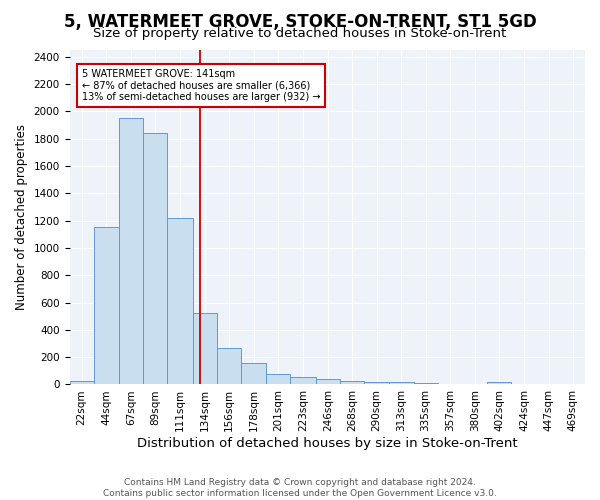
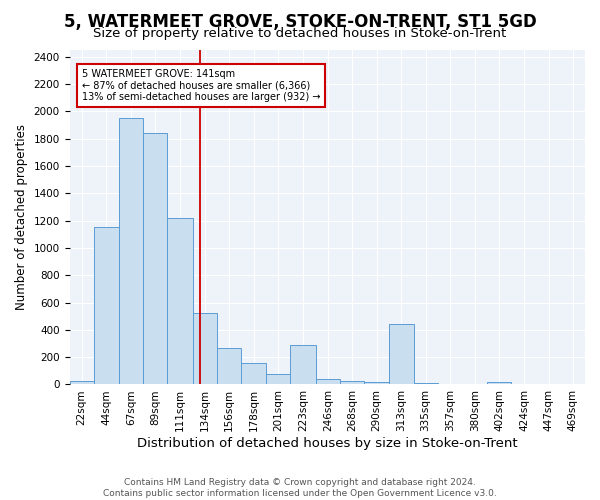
223sqm: 50 -> 290
313sqm: 20 -> 440
